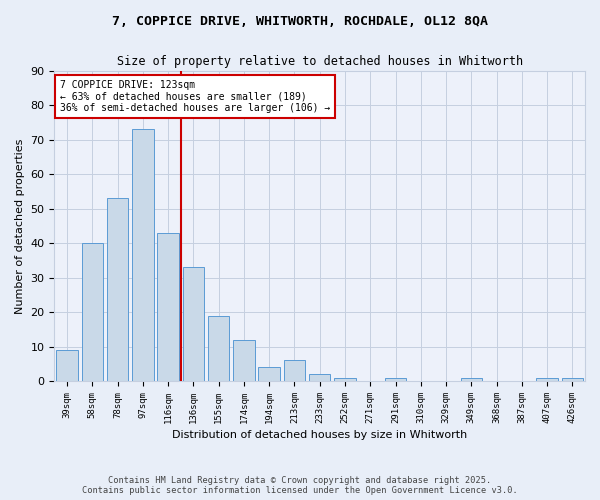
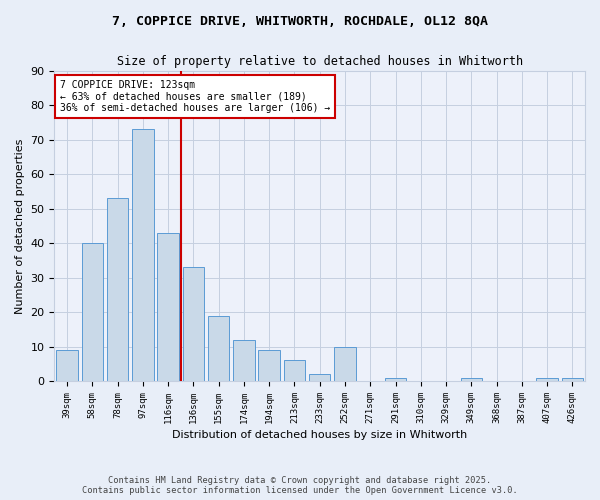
194sqm: 4 -> 9
252sqm: 1 -> 10
